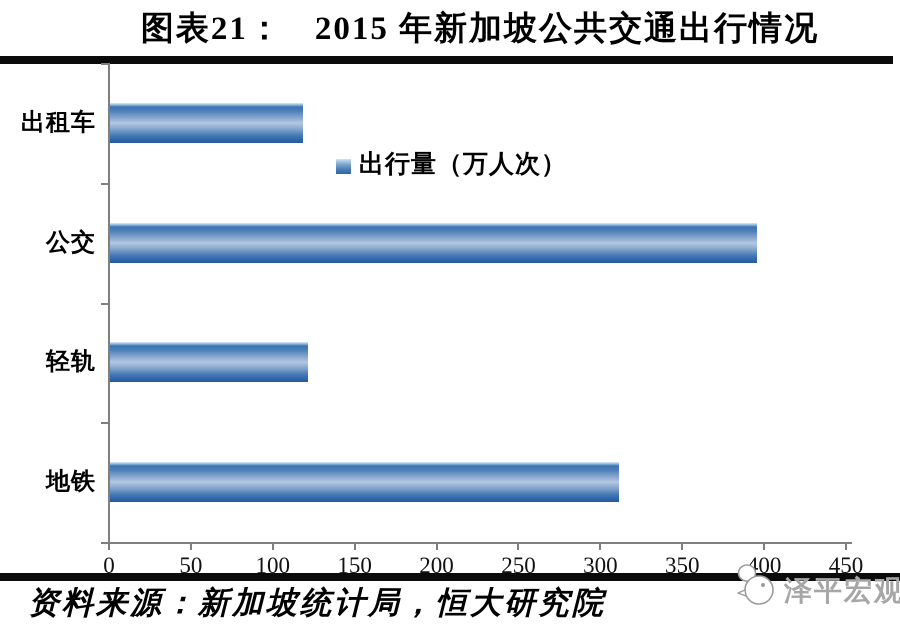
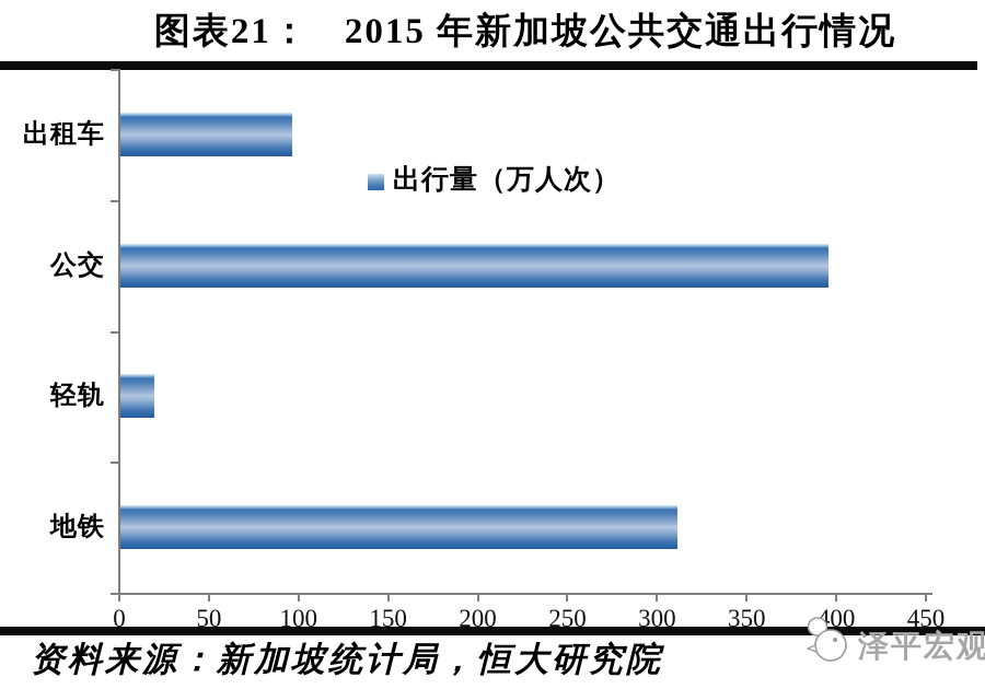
出租车: 118 -> 96
轻轨: 121 -> 19
